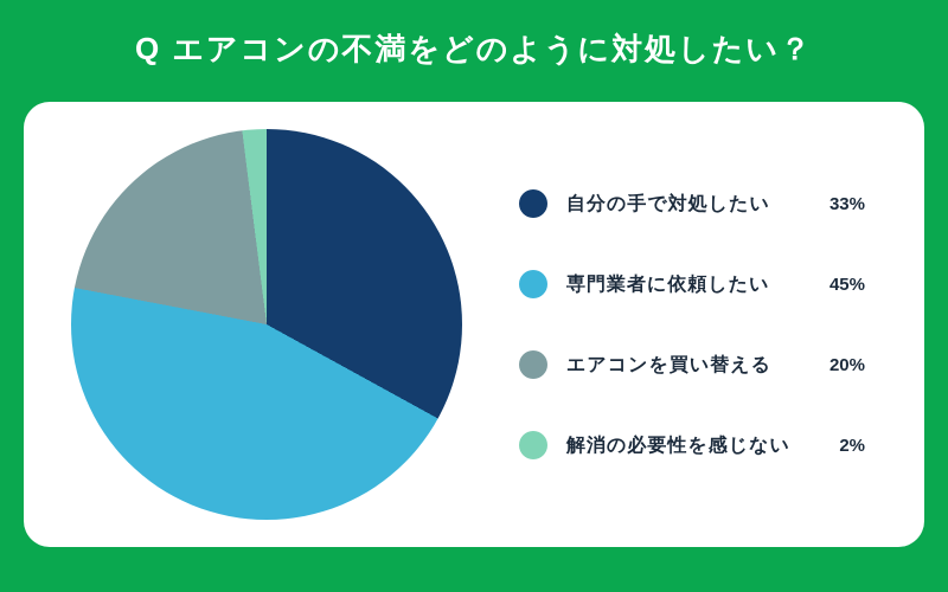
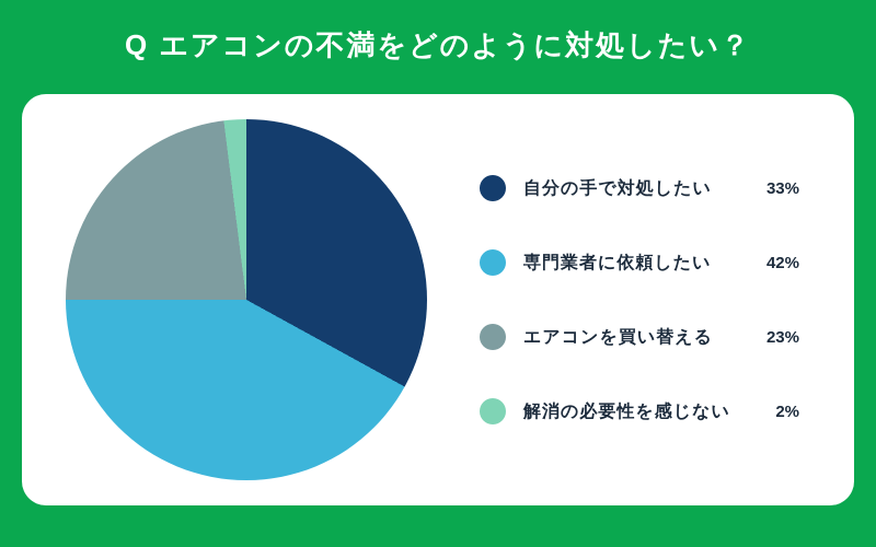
専門業者に依頼したい: 45% -> 42%
エアコンを買い替える: 20% -> 23%
